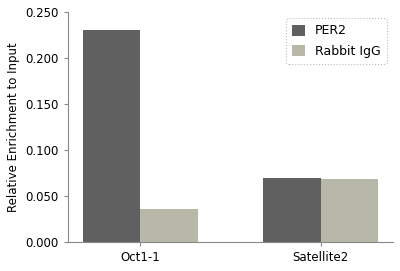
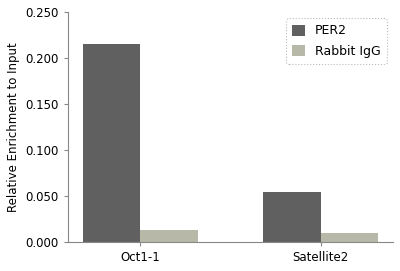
PER2/Oct1-1: 0.230 -> 0.215
Rabbit IgG/Oct1-1: 0.036 -> 0.013
PER2/Satellite2: 0.070 -> 0.054
Rabbit IgG/Satellite2: 0.068 -> 0.010
